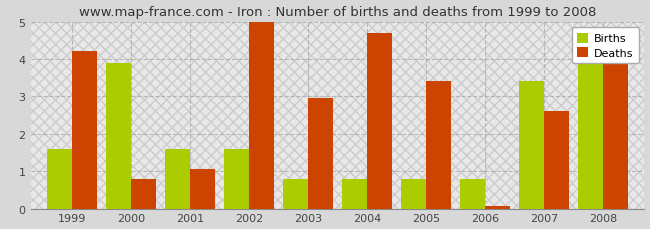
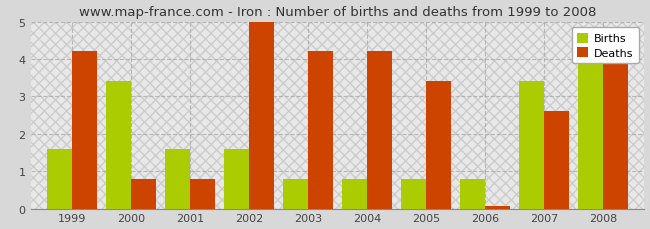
Births/2000: 3.9 -> 3.4
Deaths/2001: 1.05 -> 0.80
Deaths/2003: 2.95 -> 4.20
Deaths/2004: 4.70 -> 4.20
